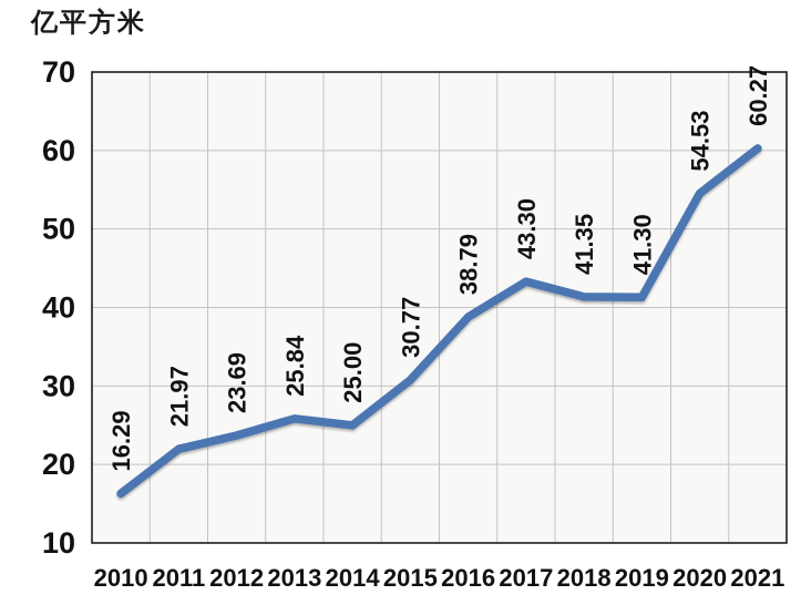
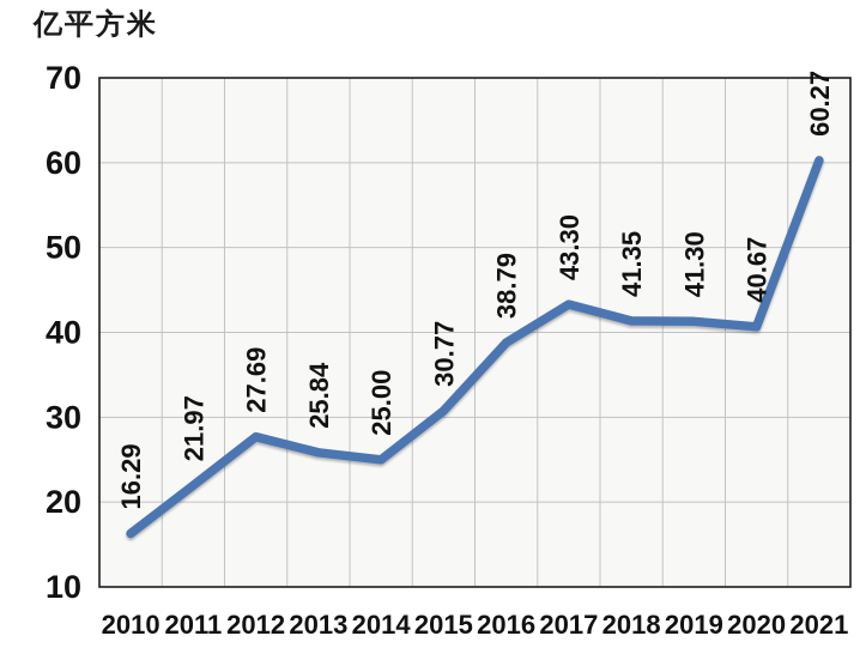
2012: 23.69 -> 27.69
2020: 54.53 -> 40.67
